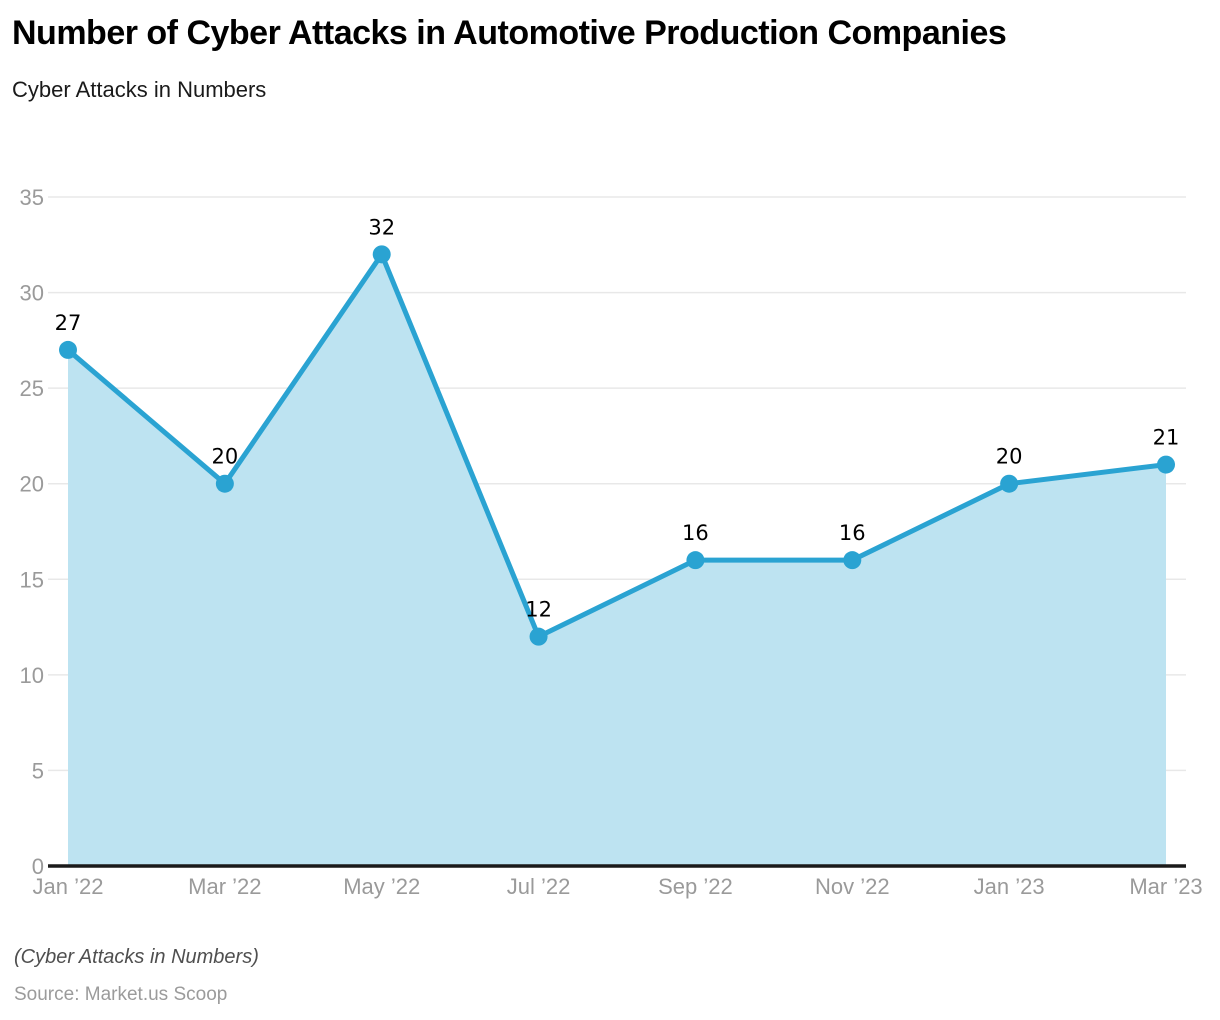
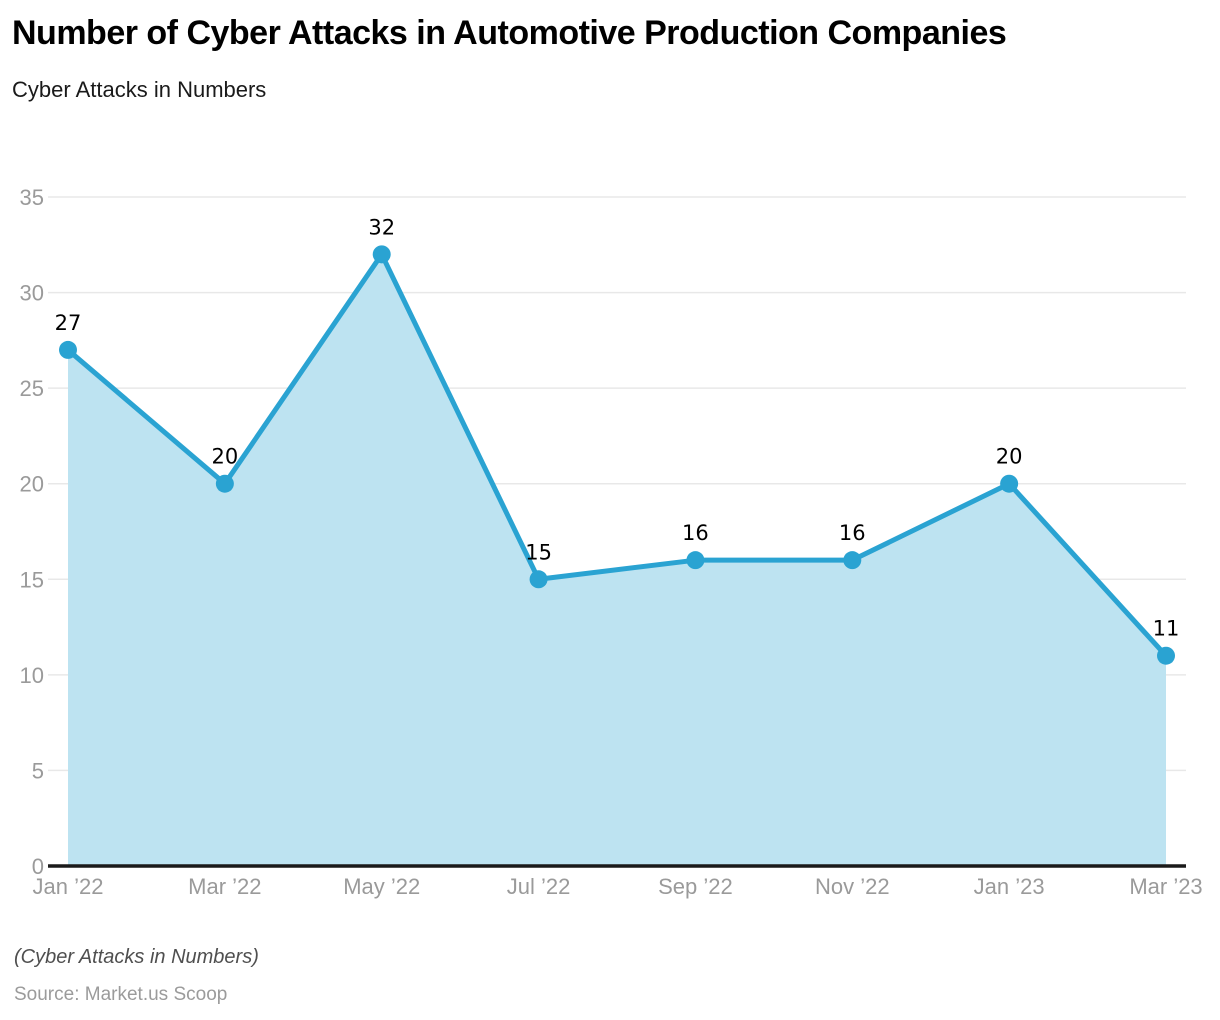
Jul ’22: 12 -> 15
Mar ’23: 21 -> 11
